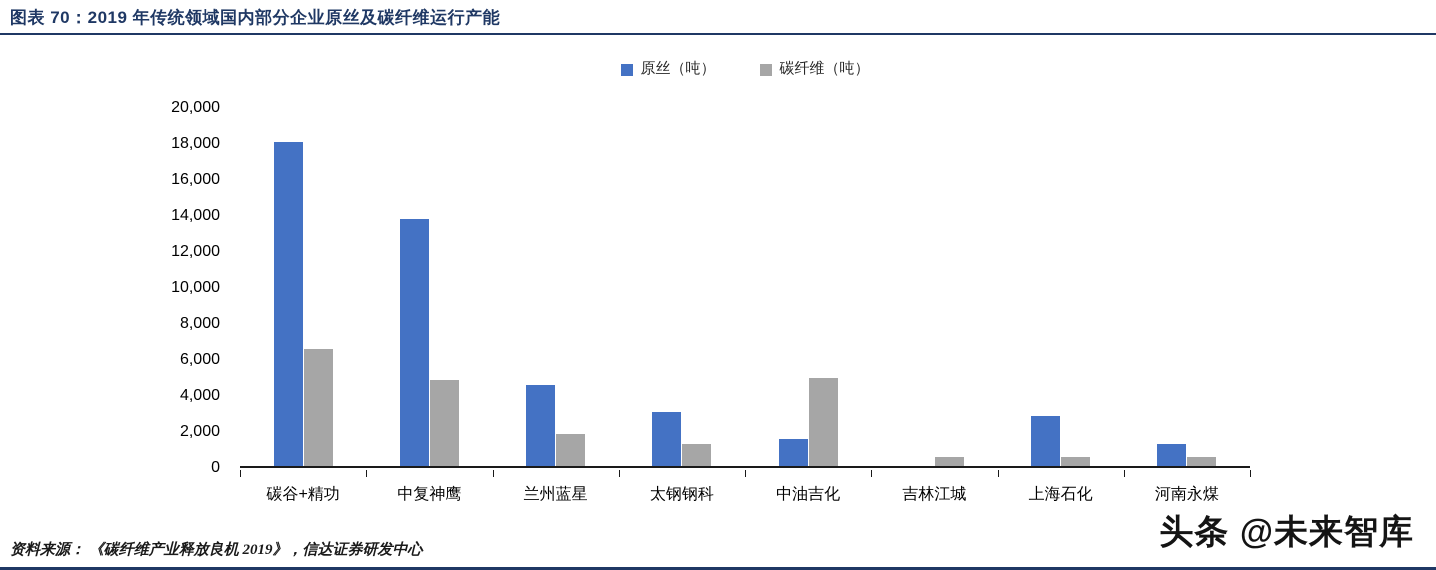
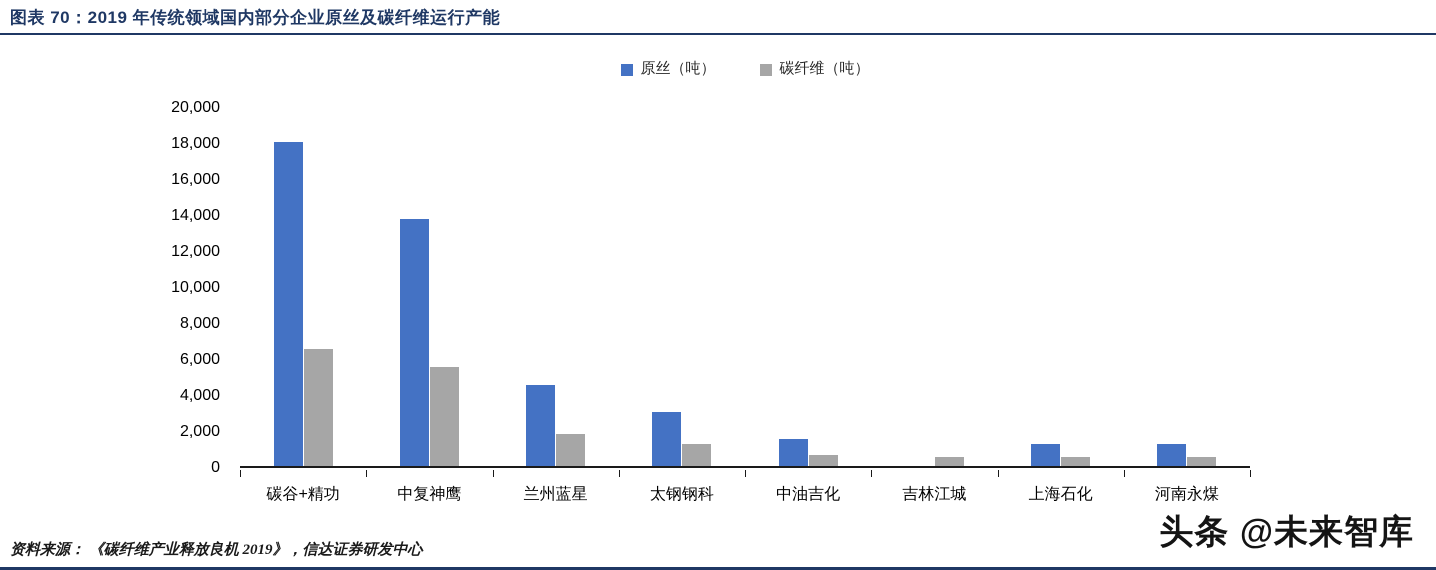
碳纤维（吨）/中复神鹰: 4800 -> 5500
碳纤维（吨）/中油吉化: 4900 -> 600
原丝（吨）/上海石化: 2800 -> 1200
